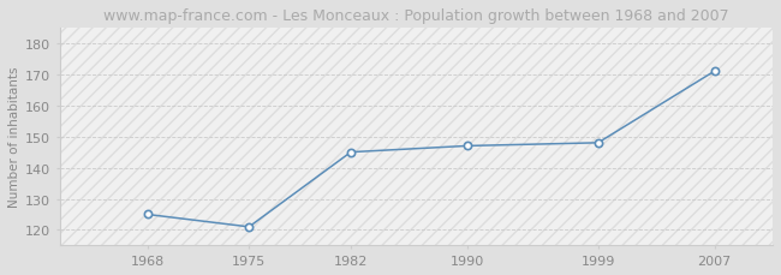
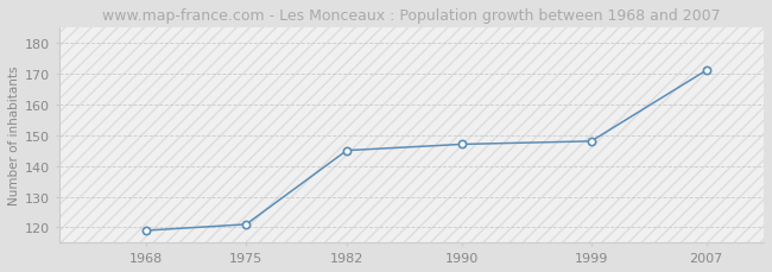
1968: 125 -> 119
